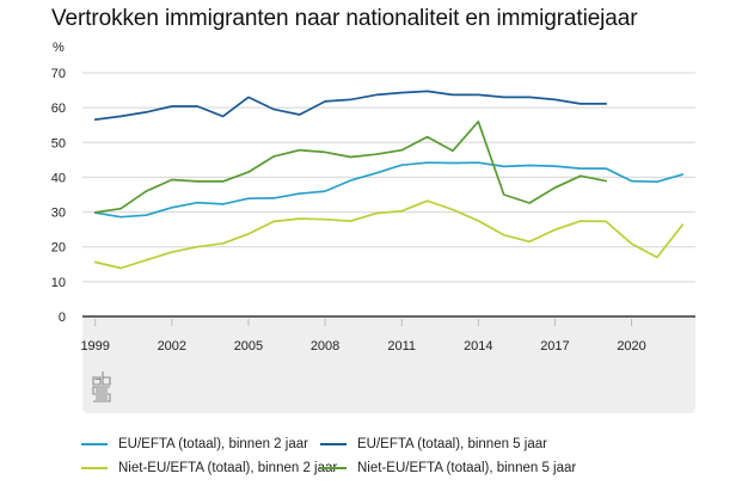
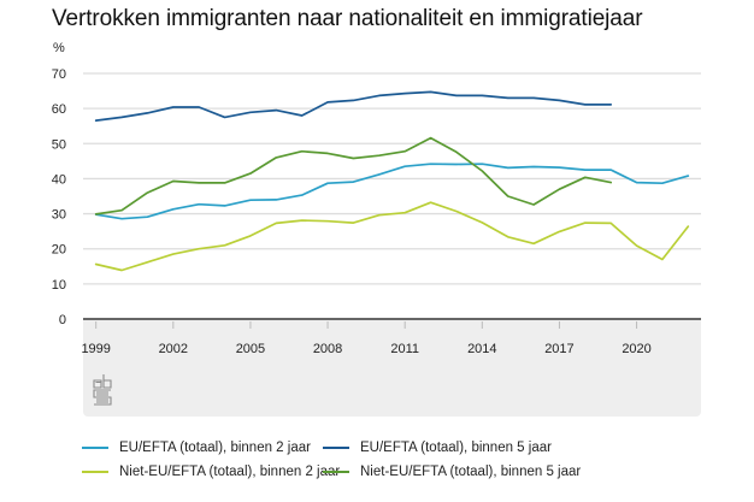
EU/EFTA (totaal), binnen 5 jaar/2005: 63 -> 59
EU/EFTA (totaal), binnen 2 jaar/2008: 36 -> 39
Niet-EU/EFTA (totaal), binnen 5 jaar/2014: 56 -> 42
